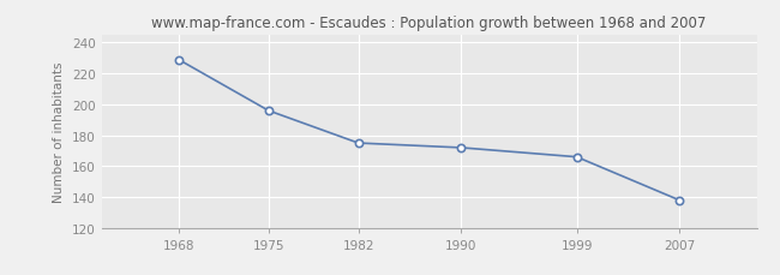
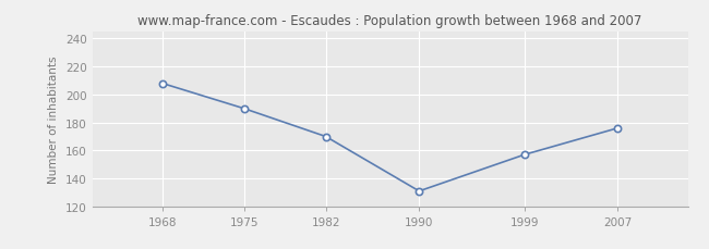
1968: 229 -> 208
1975: 196 -> 190
1982: 175 -> 170
1990: 172 -> 131
1999: 166 -> 157
2007: 138 -> 176
